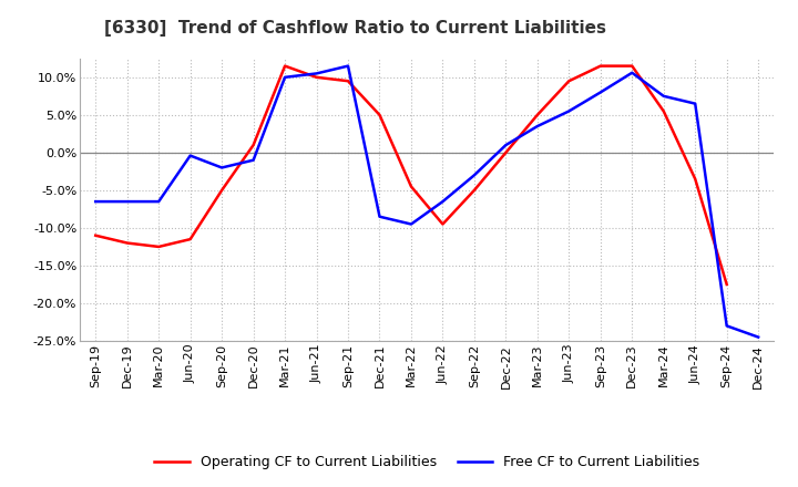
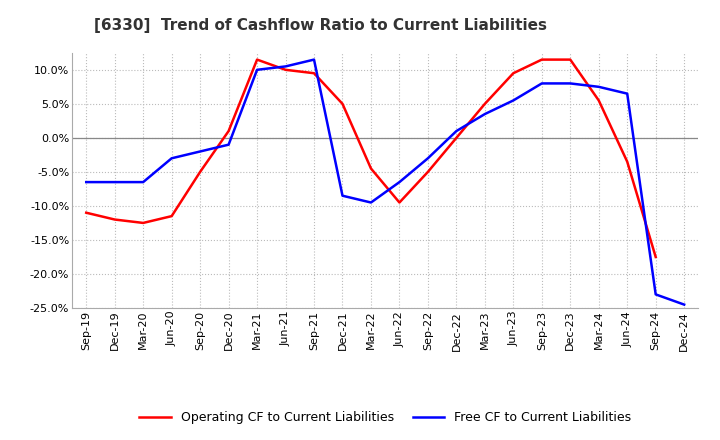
Free CF to Current Liabilities/Jun-20: -0.4% -> -3.0%
Free CF to Current Liabilities/Dec-23: 10.6% -> 8.0%
